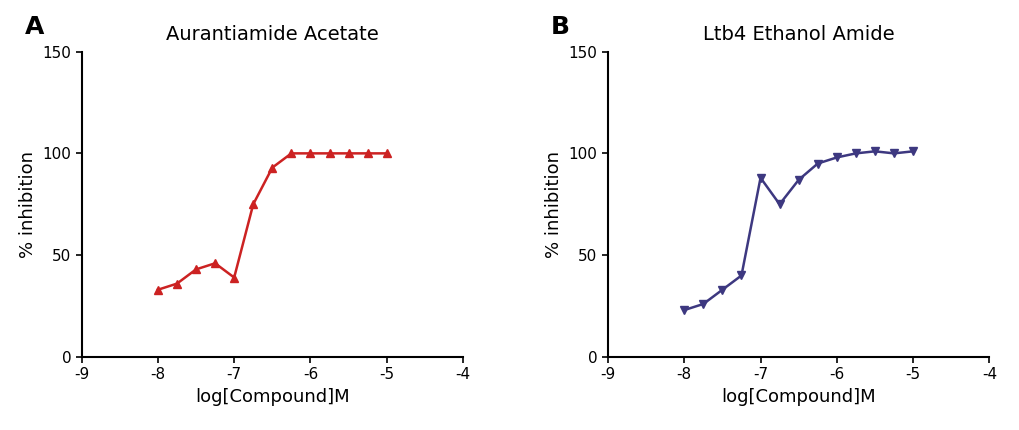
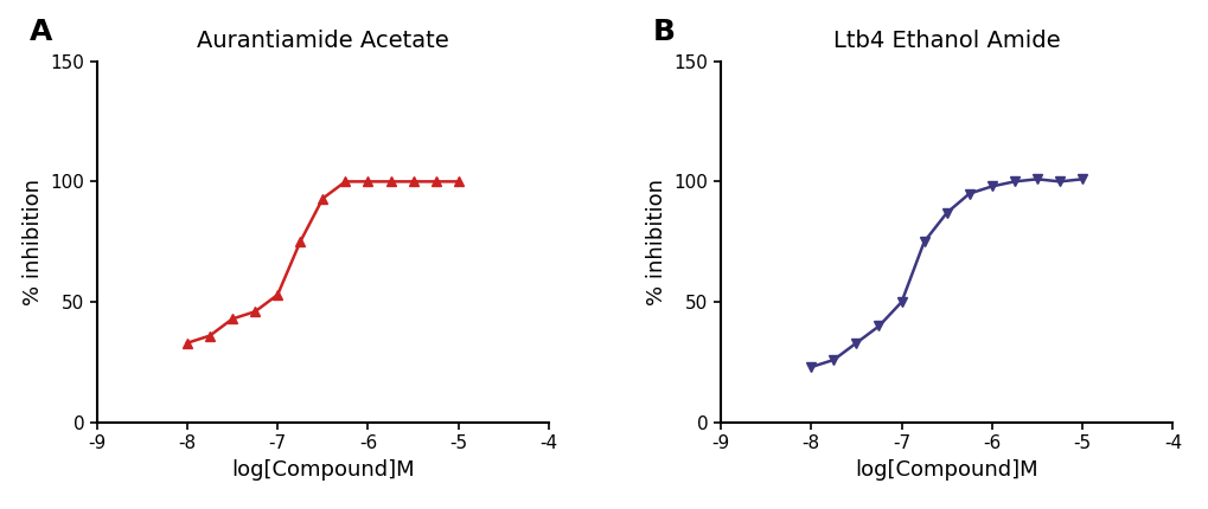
Aurantiamide Acetate/-7: 39 -> 53
Ltb4 Ethanol Amide/-7: 88 -> 50
